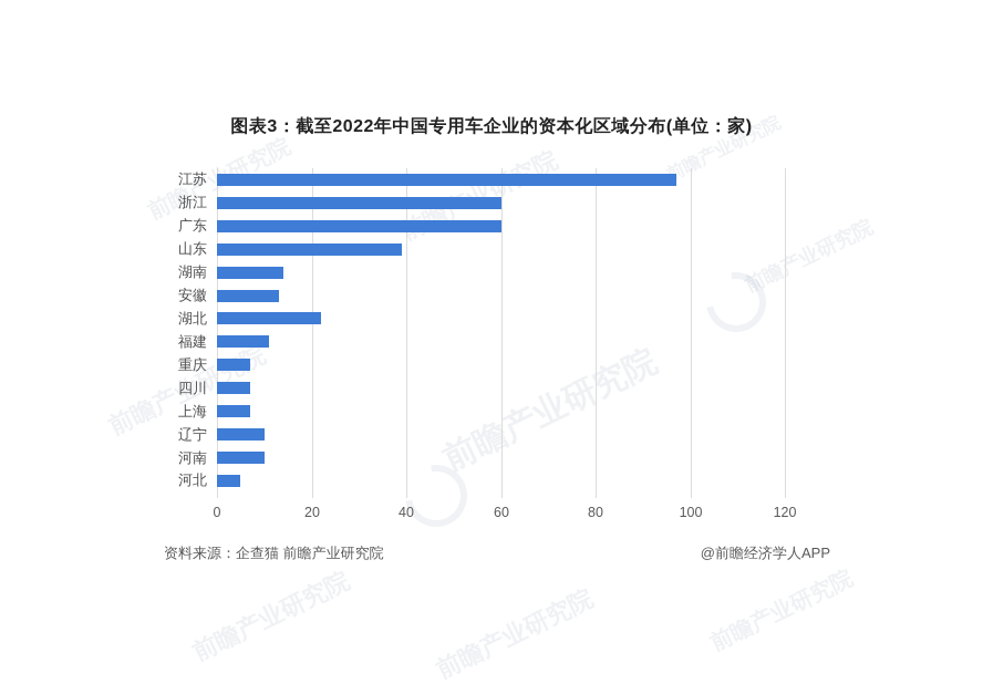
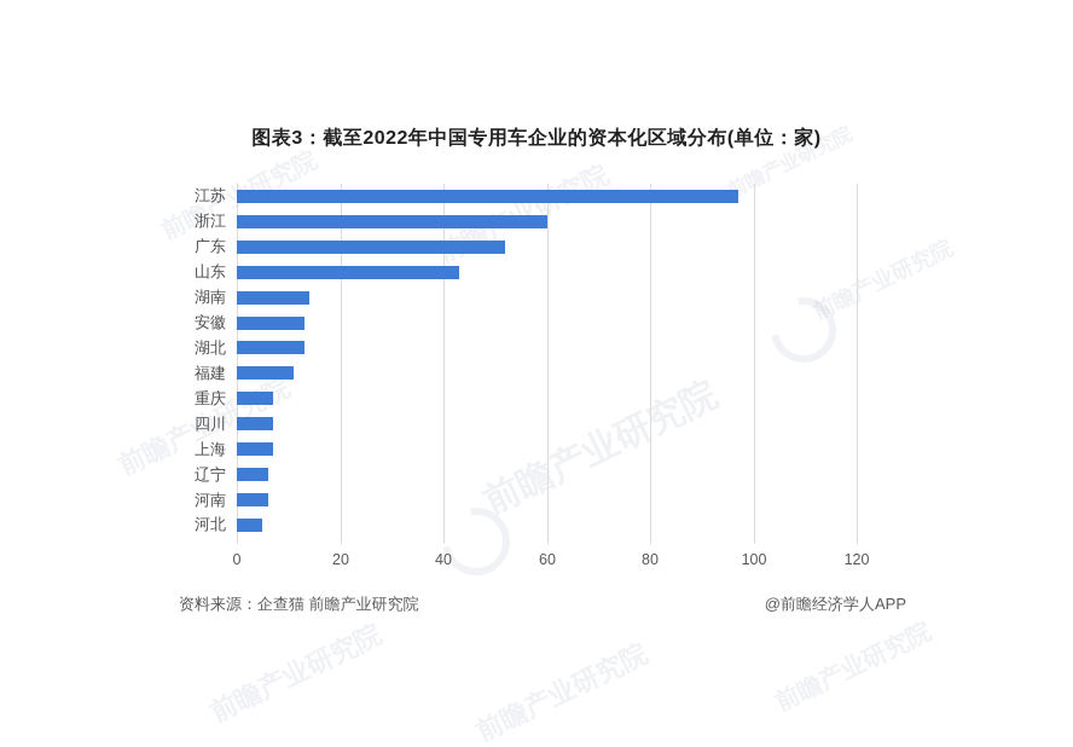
广东: 60 -> 52
山东: 39 -> 43
湖北: 22 -> 13
辽宁: 10 -> 6
河南: 10 -> 6
